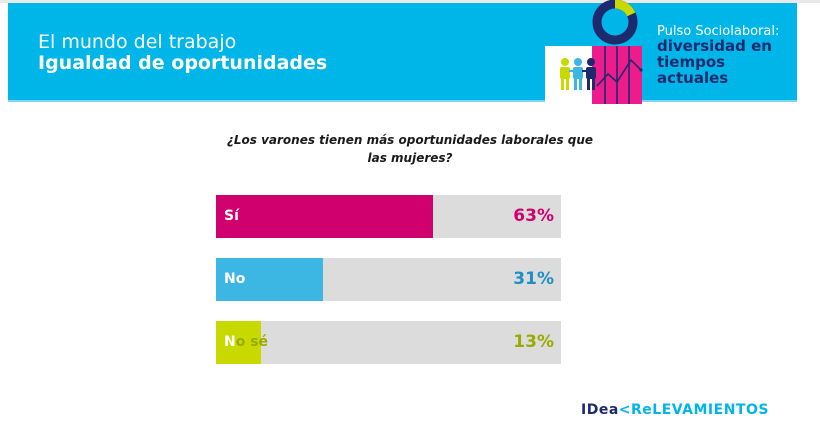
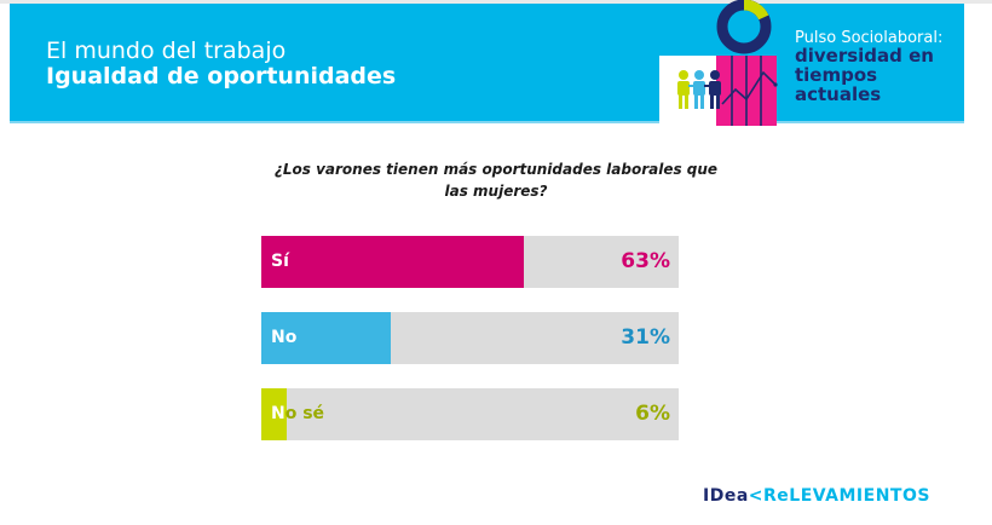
No sé: 13% -> 6%
